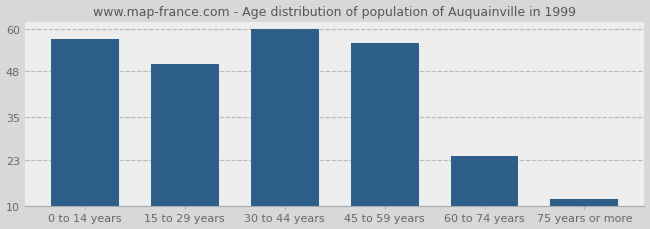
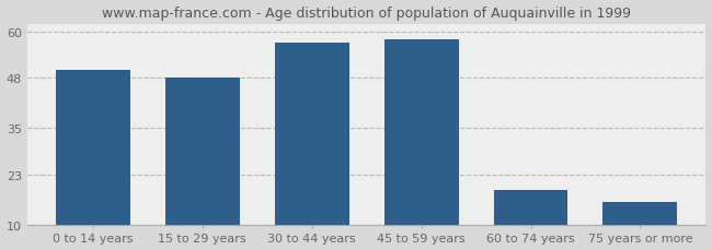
0 to 14 years: 57 -> 50
15 to 29 years: 50 -> 48
30 to 44 years: 60 -> 57
45 to 59 years: 56 -> 58
60 to 74 years: 24 -> 19
75 years or more: 12 -> 16
